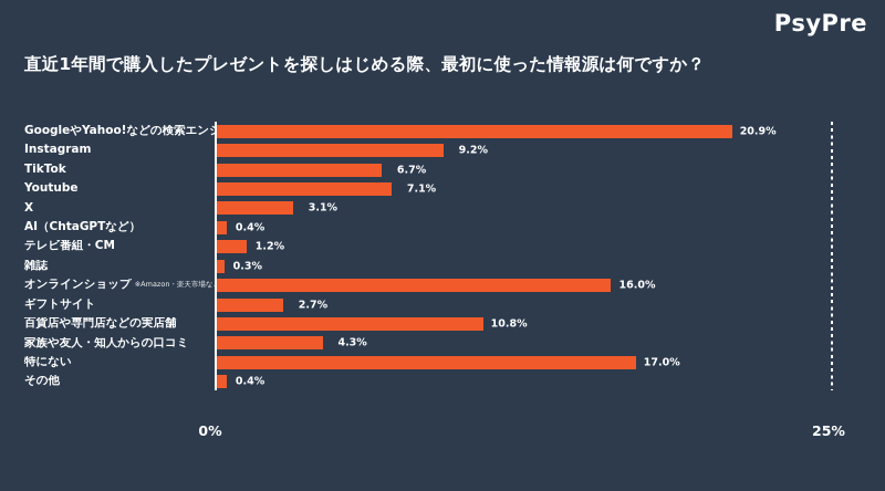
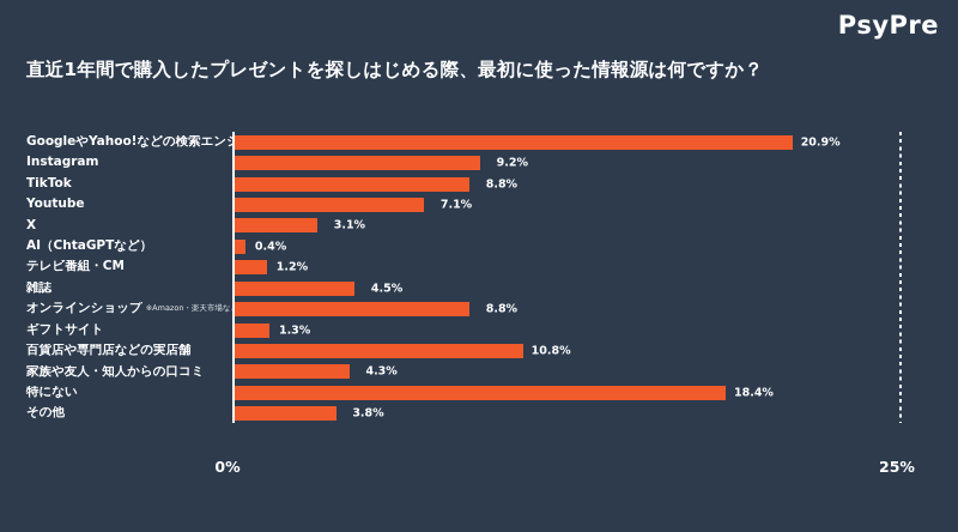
TikTok: 6.7% -> 8.8%
雑誌: 0.3% -> 4.5%
オンラインショップ: 16.0% -> 8.8%
ギフトサイト: 2.7% -> 1.3%
特にない: 17.0% -> 18.4%
その他: 0.4% -> 3.8%
